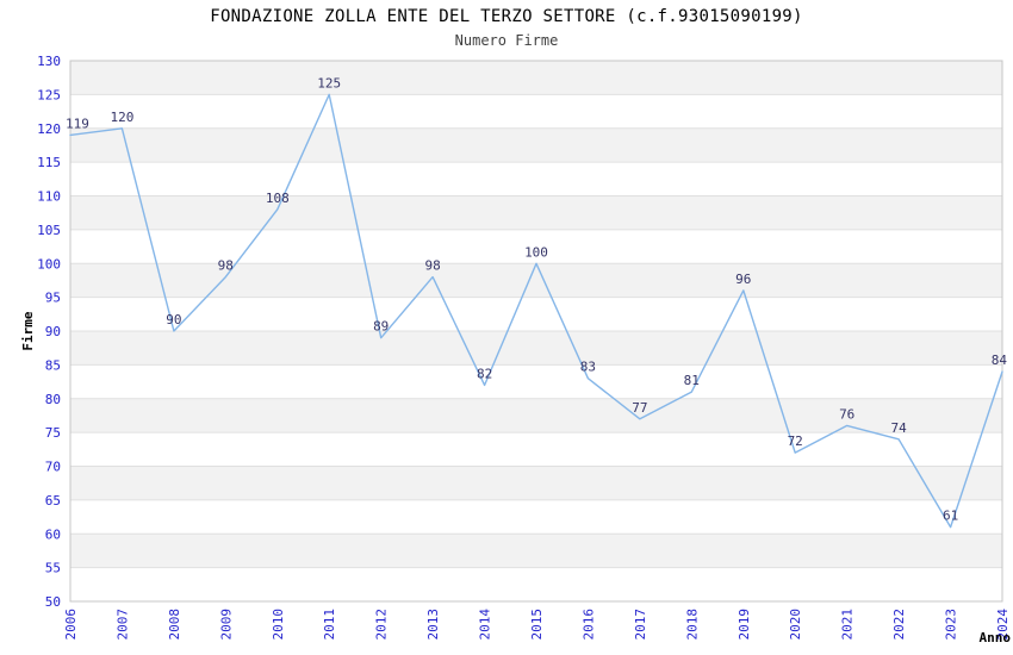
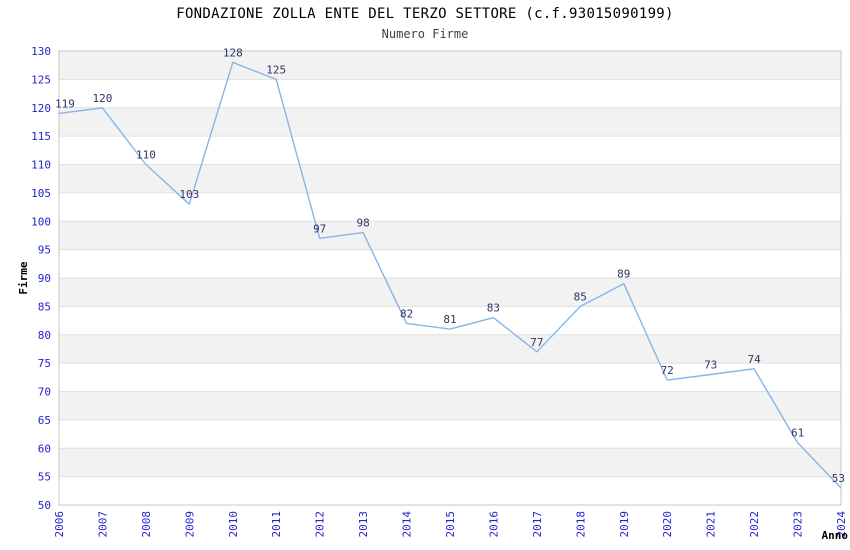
2008: 90 -> 110
2009: 98 -> 103
2010: 108 -> 128
2012: 89 -> 97
2015: 100 -> 81
2018: 81 -> 85
2019: 96 -> 89
2021: 76 -> 73
2024: 84 -> 53
